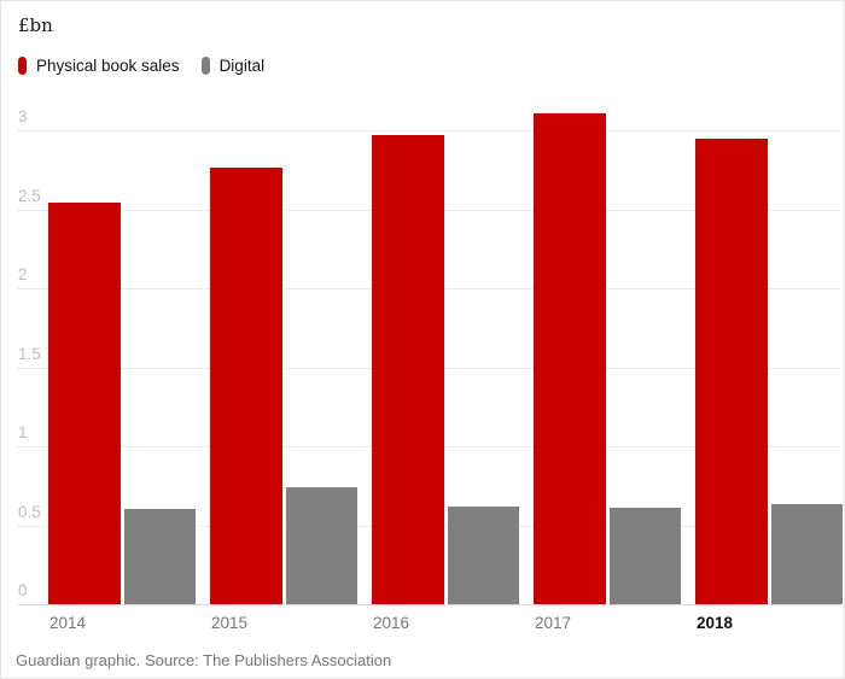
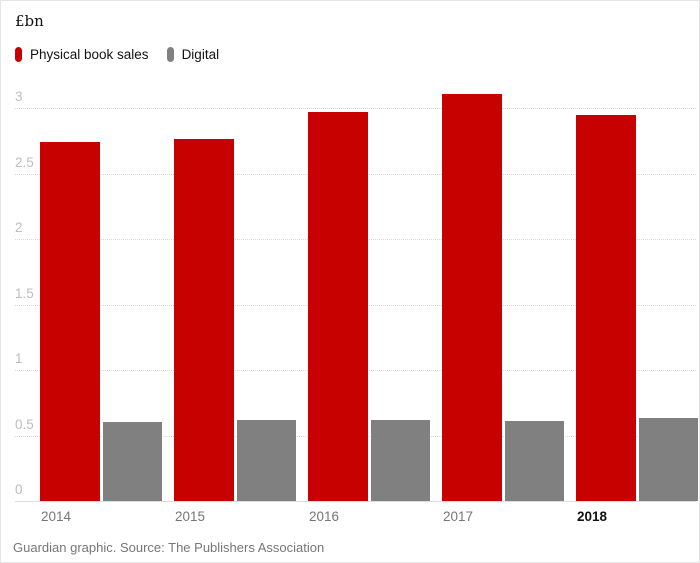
Physical book sales/2014: 2.54 -> 2.74
Digital/2015: 0.74 -> 0.62
